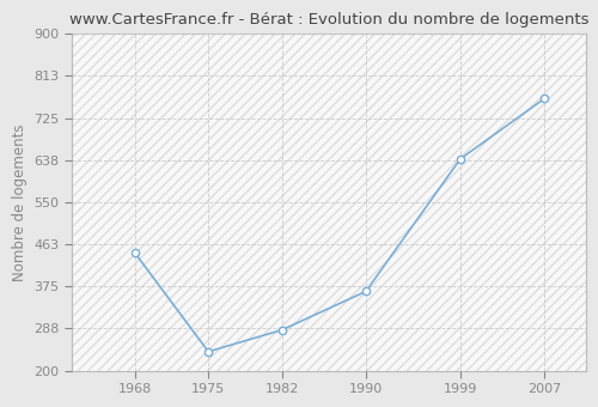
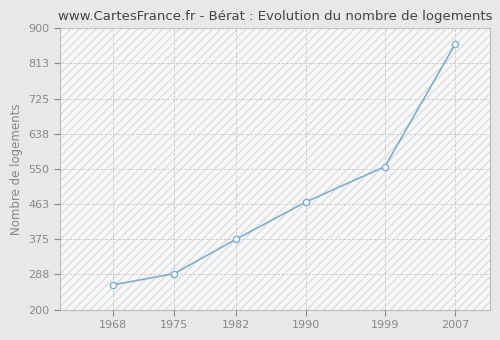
1968: 445 -> 262
1975: 240 -> 290
1982: 285 -> 375
1990: 365 -> 468
1999: 640 -> 556
2007: 765 -> 860
